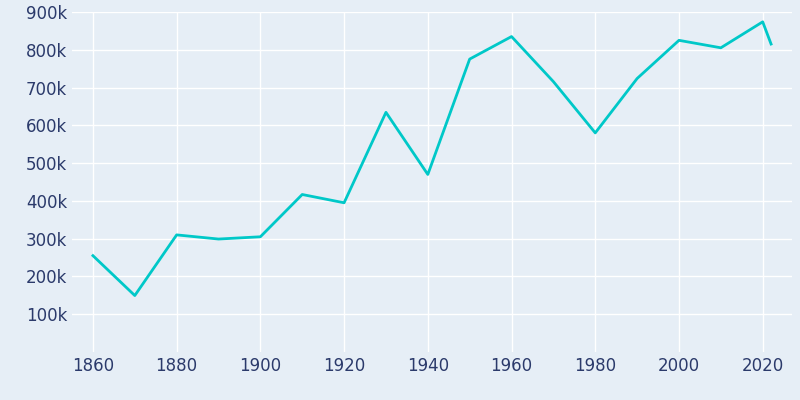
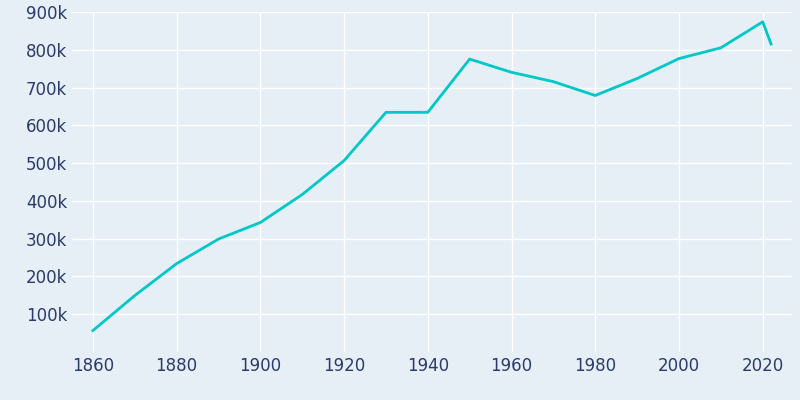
1860: 255k -> 57k
1880: 310k -> 234k
1900: 305k -> 343k
1920: 395k -> 507k
1940: 470k -> 635k
1960: 835k -> 740k
1980: 580k -> 679k
2000: 825k -> 777k
